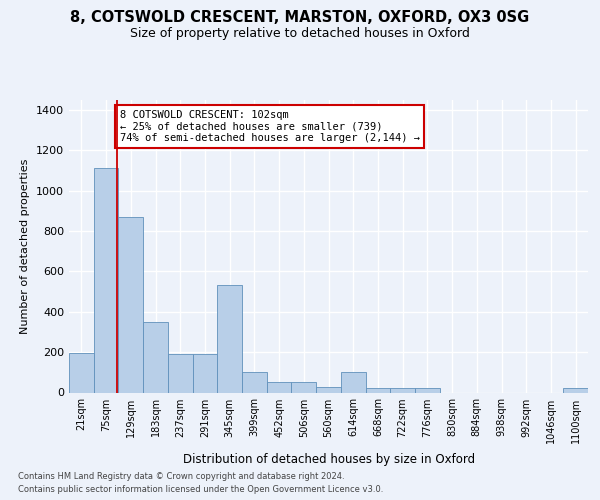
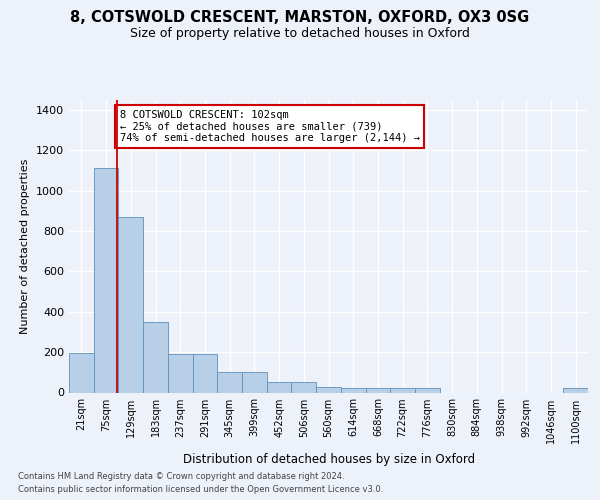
345sqm: 535 -> 100
614sqm: 100 -> 20
